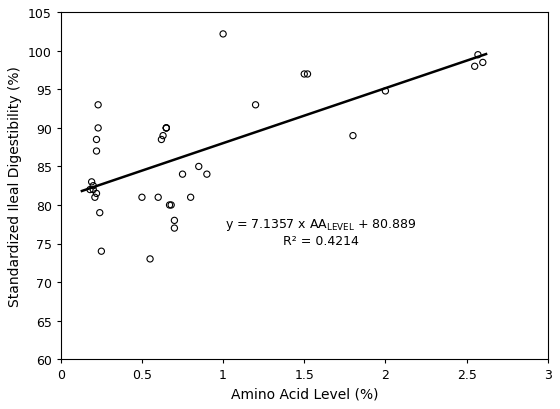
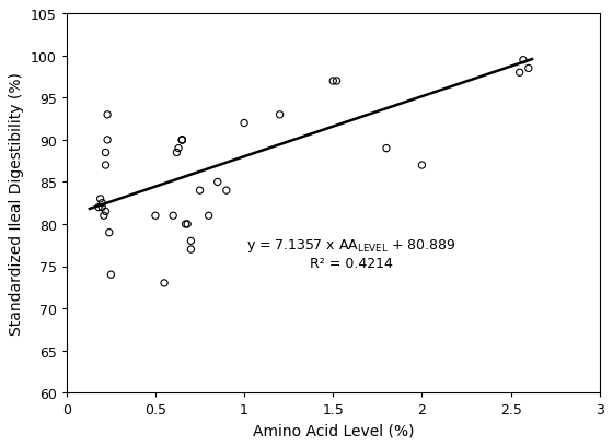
1: 102.2 -> 92.0
2: 94.8 -> 87.0
